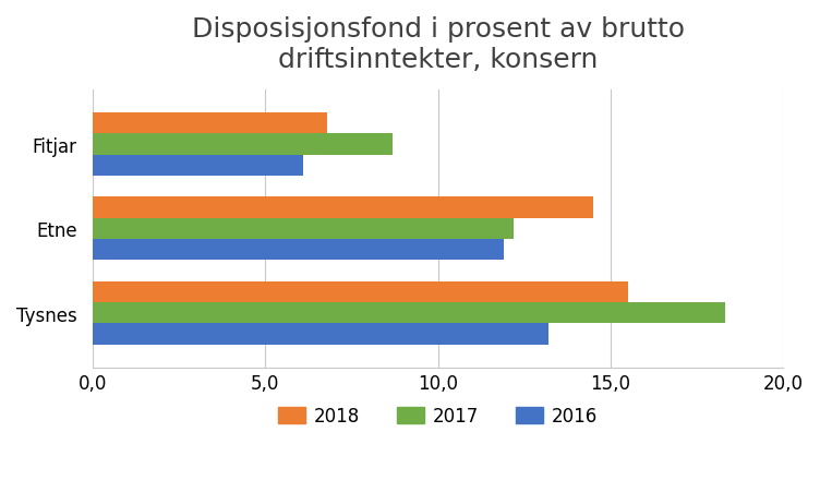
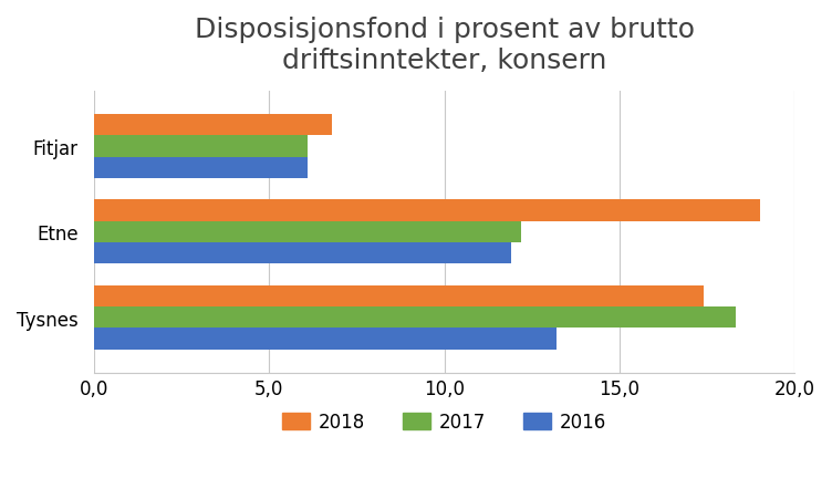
2017/Fitjar: 8,7 -> 6,1
2018/Etne: 14,5 -> 19,0
2018/Tysnes: 15,5 -> 17,4
